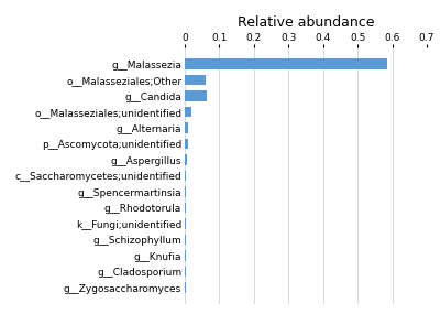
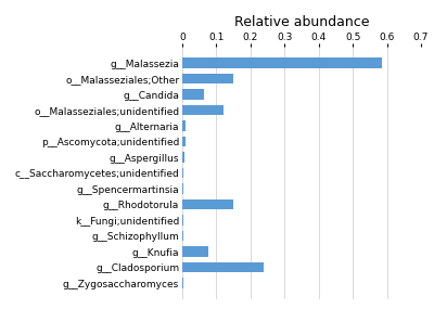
o__Malasseziales;Other: 0.062 -> 0.150
o__Malasseziales;unidentified: 0.020 -> 0.120
g__Rhodotorula: 0.003 -> 0.150
g__Knufia: 0.002 -> 0.075
g__Cladosporium: 0.002 -> 0.240
